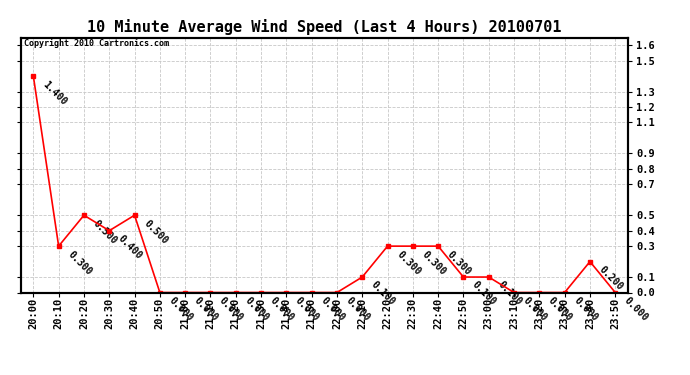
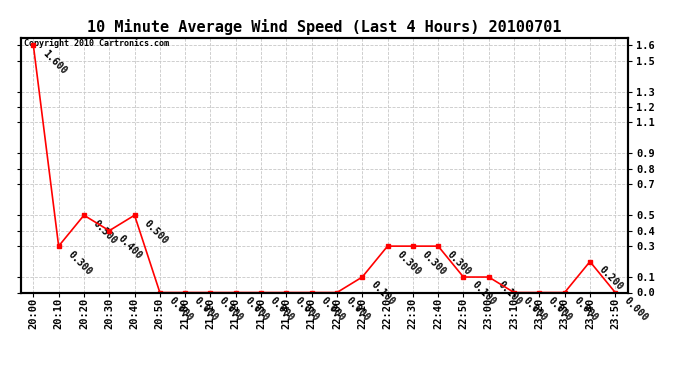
20:00: 1.400 -> 1.600
